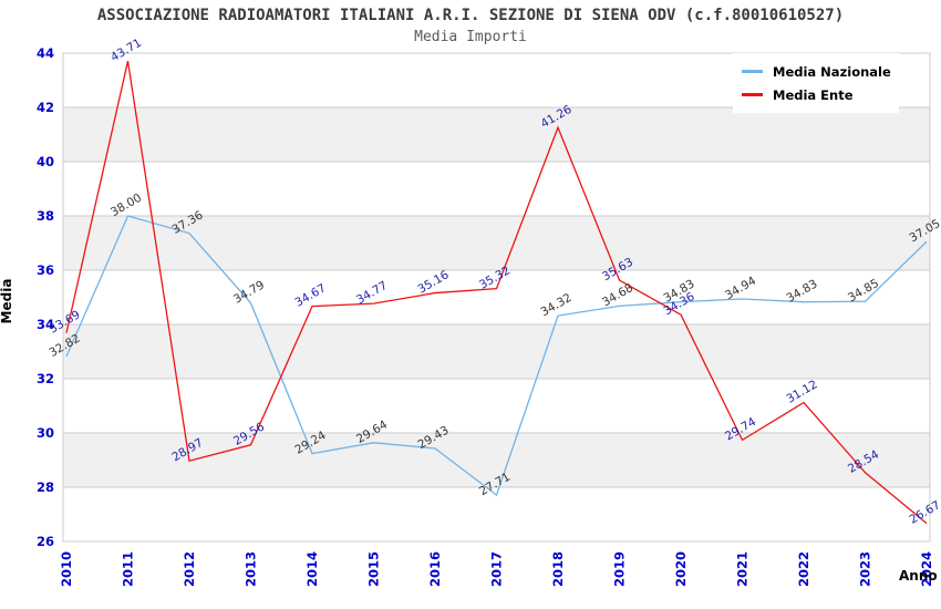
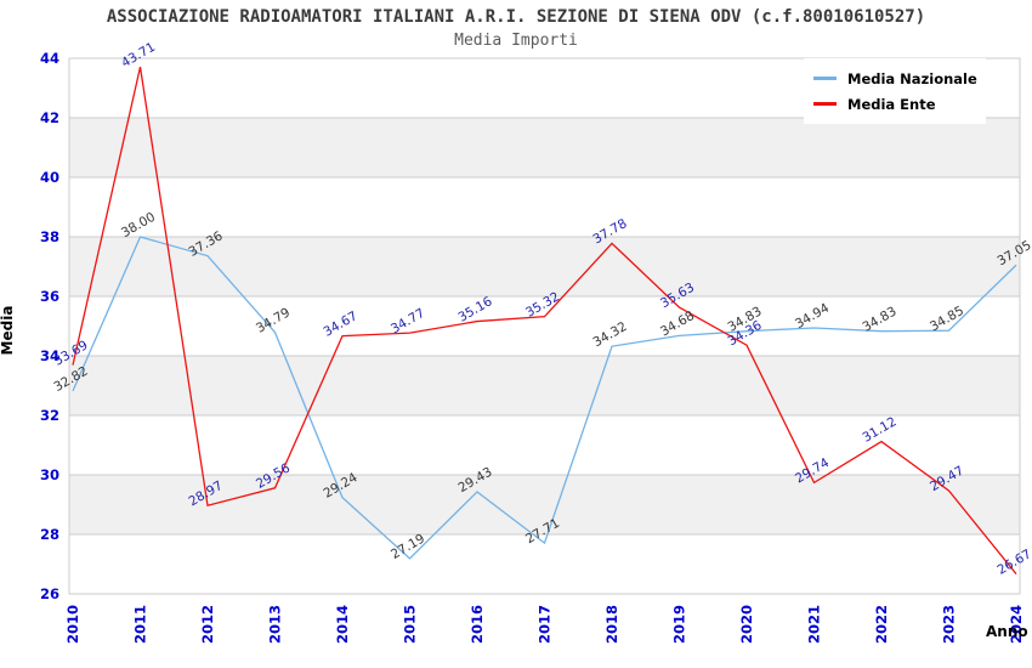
Media Nazionale/2015: 29.64 -> 27.19
Media Ente/2018: 41.26 -> 37.78
Media Ente/2023: 28.54 -> 29.47
